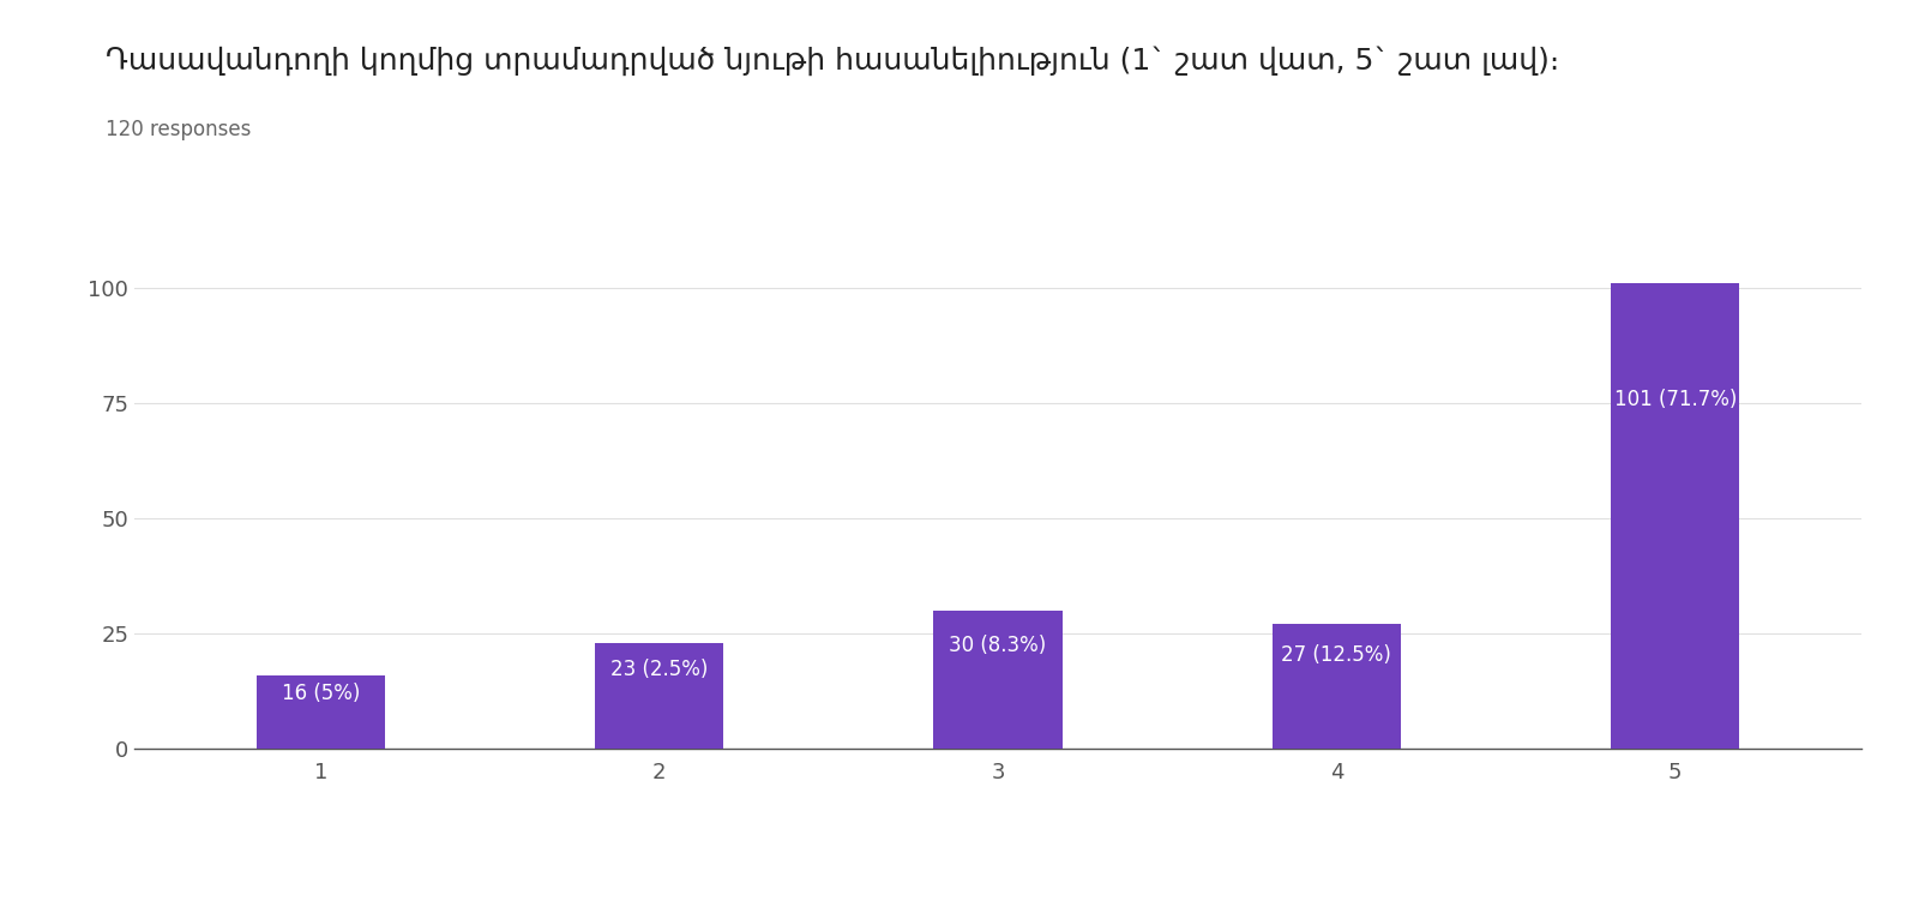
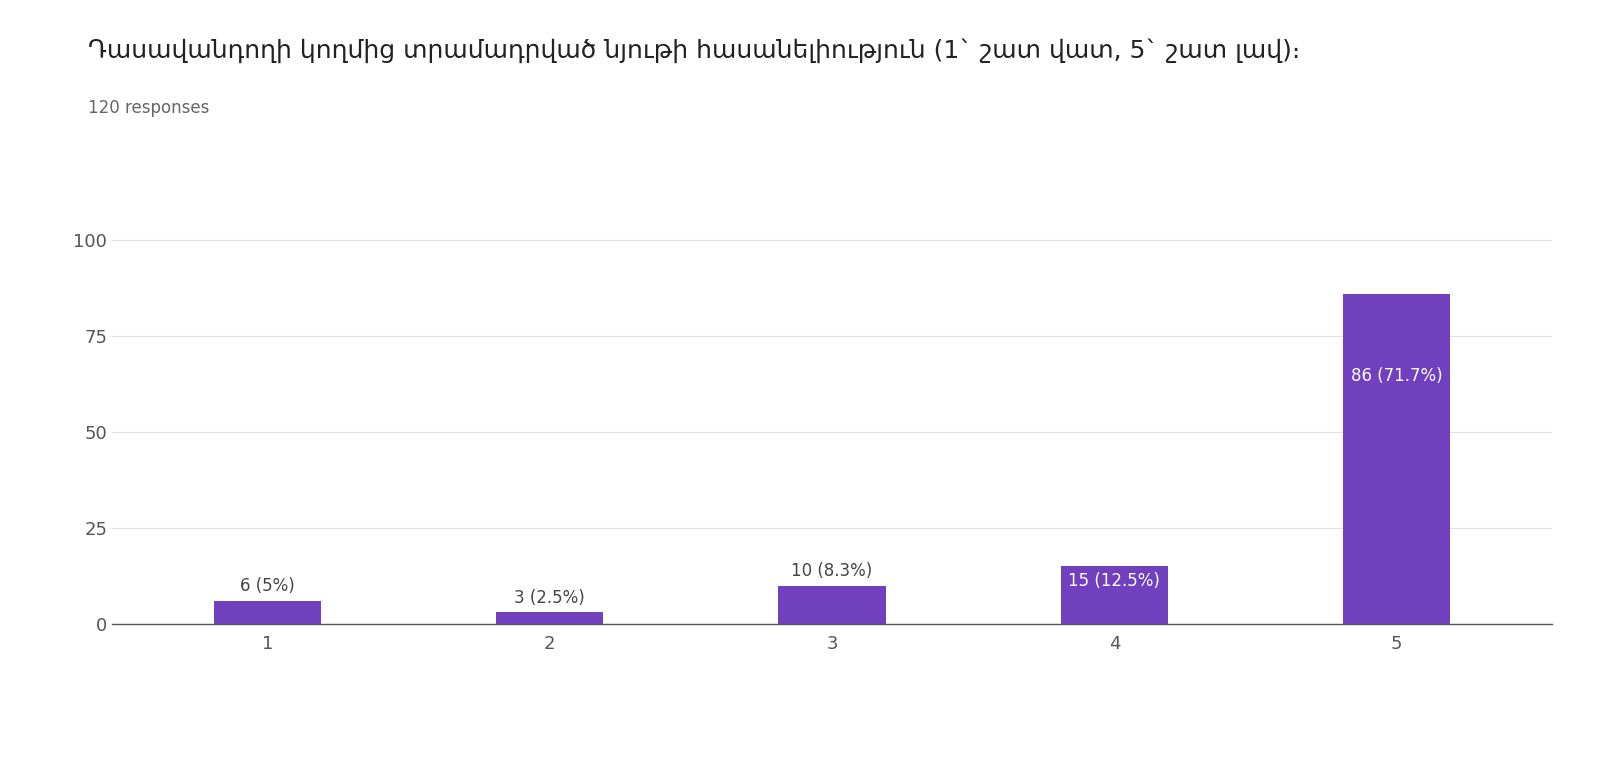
1: 16 -> 6
2: 23 -> 3
3: 30 -> 10
4: 27 -> 15
5: 101 -> 86
